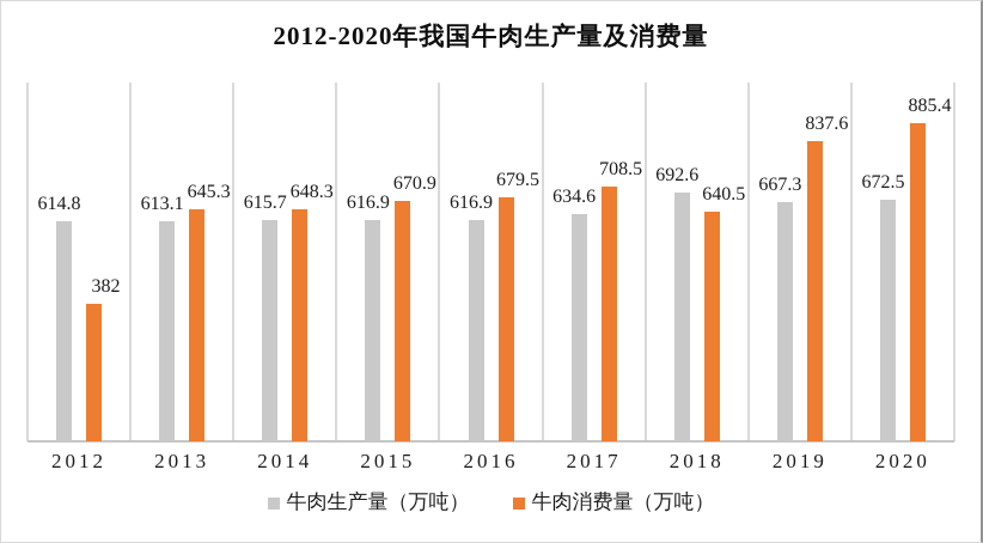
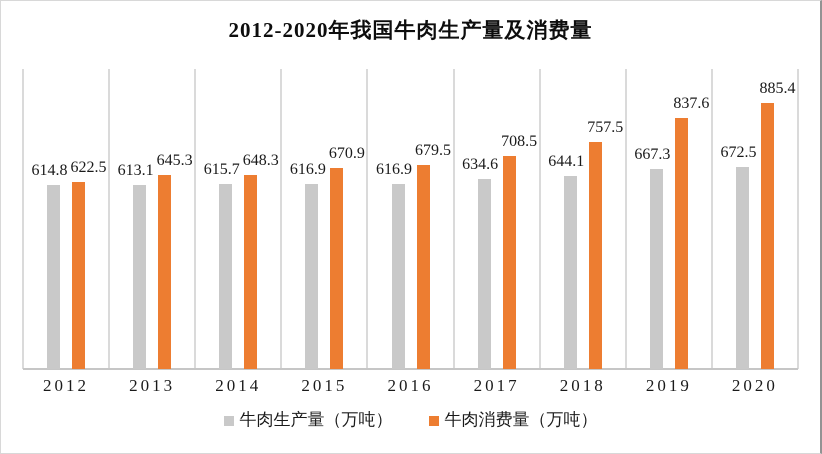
牛肉消费量（万吨）/2012: 382 -> 622.5
牛肉生产量（万吨）/2018: 692.6 -> 644.1
牛肉消费量（万吨）/2018: 640.5 -> 757.5
